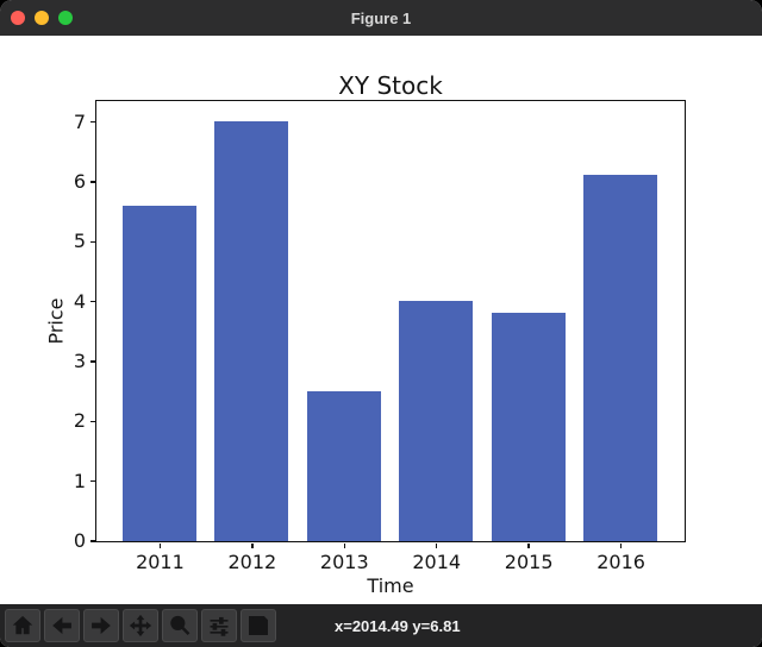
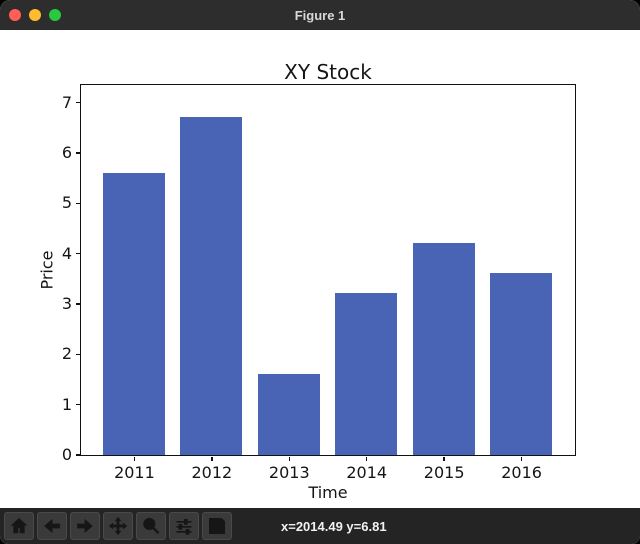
2012: 7.0 -> 6.7
2013: 2.5 -> 1.6
2014: 4.0 -> 3.2
2015: 3.8 -> 4.2
2016: 6.1 -> 3.6
